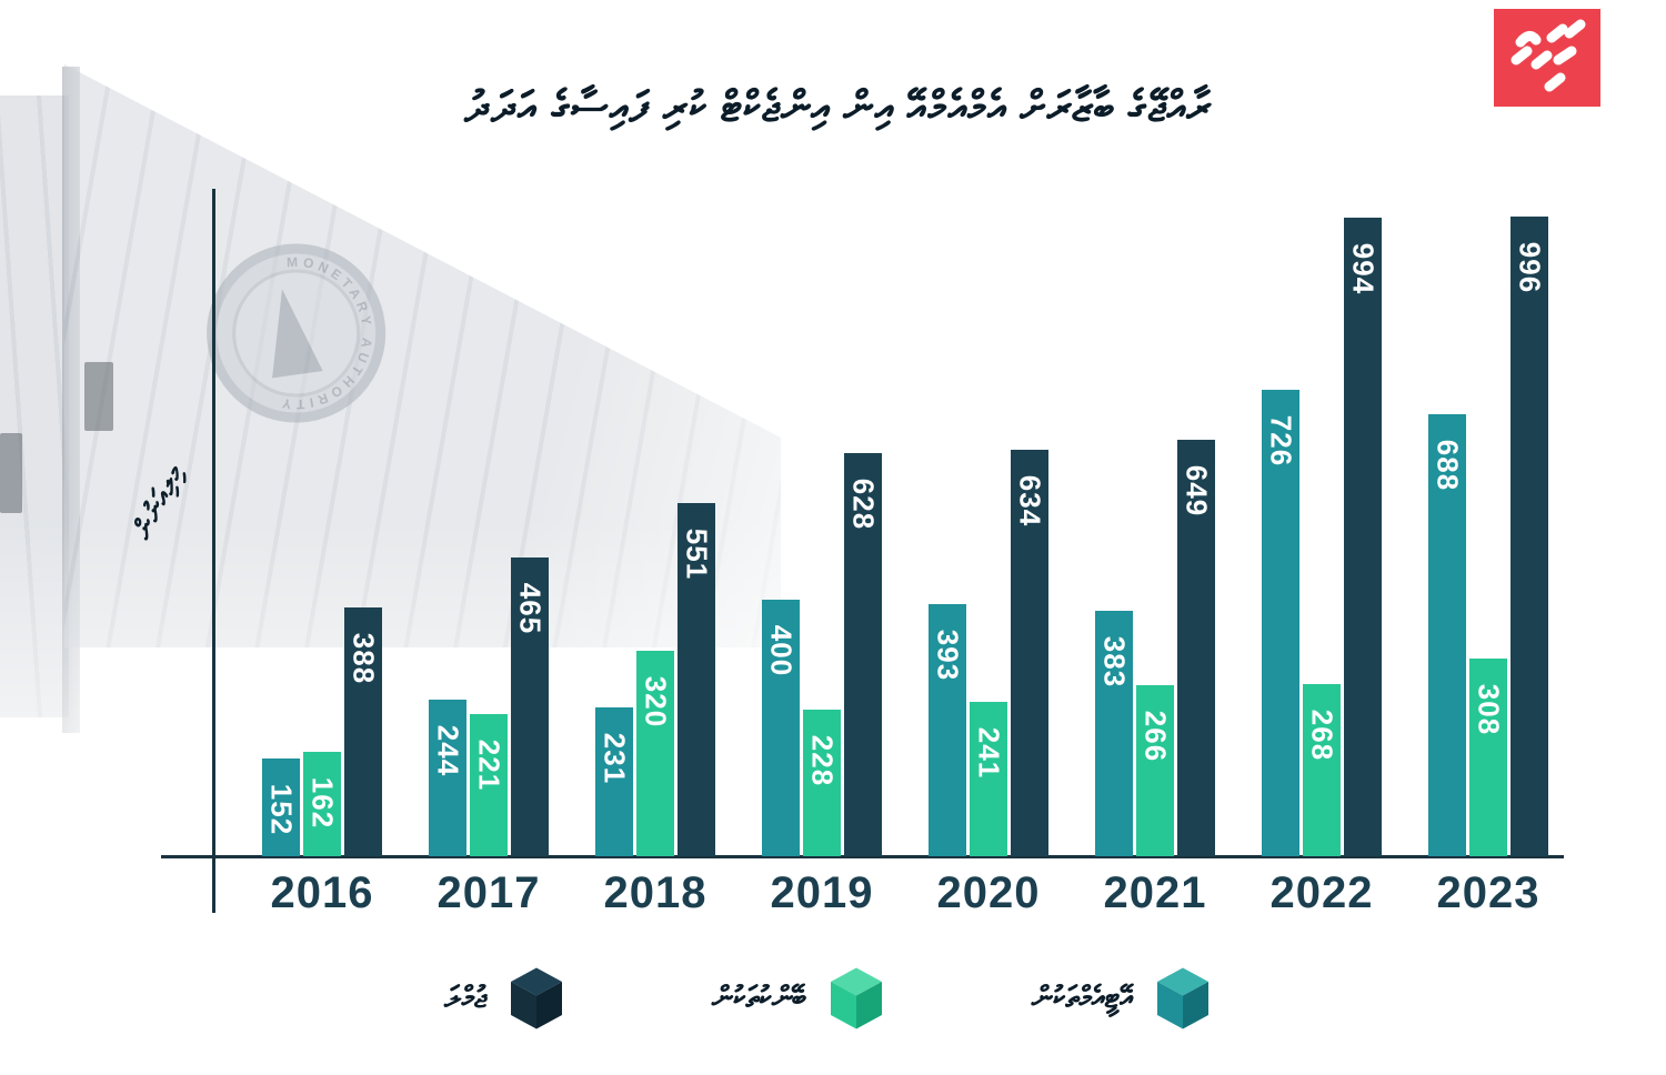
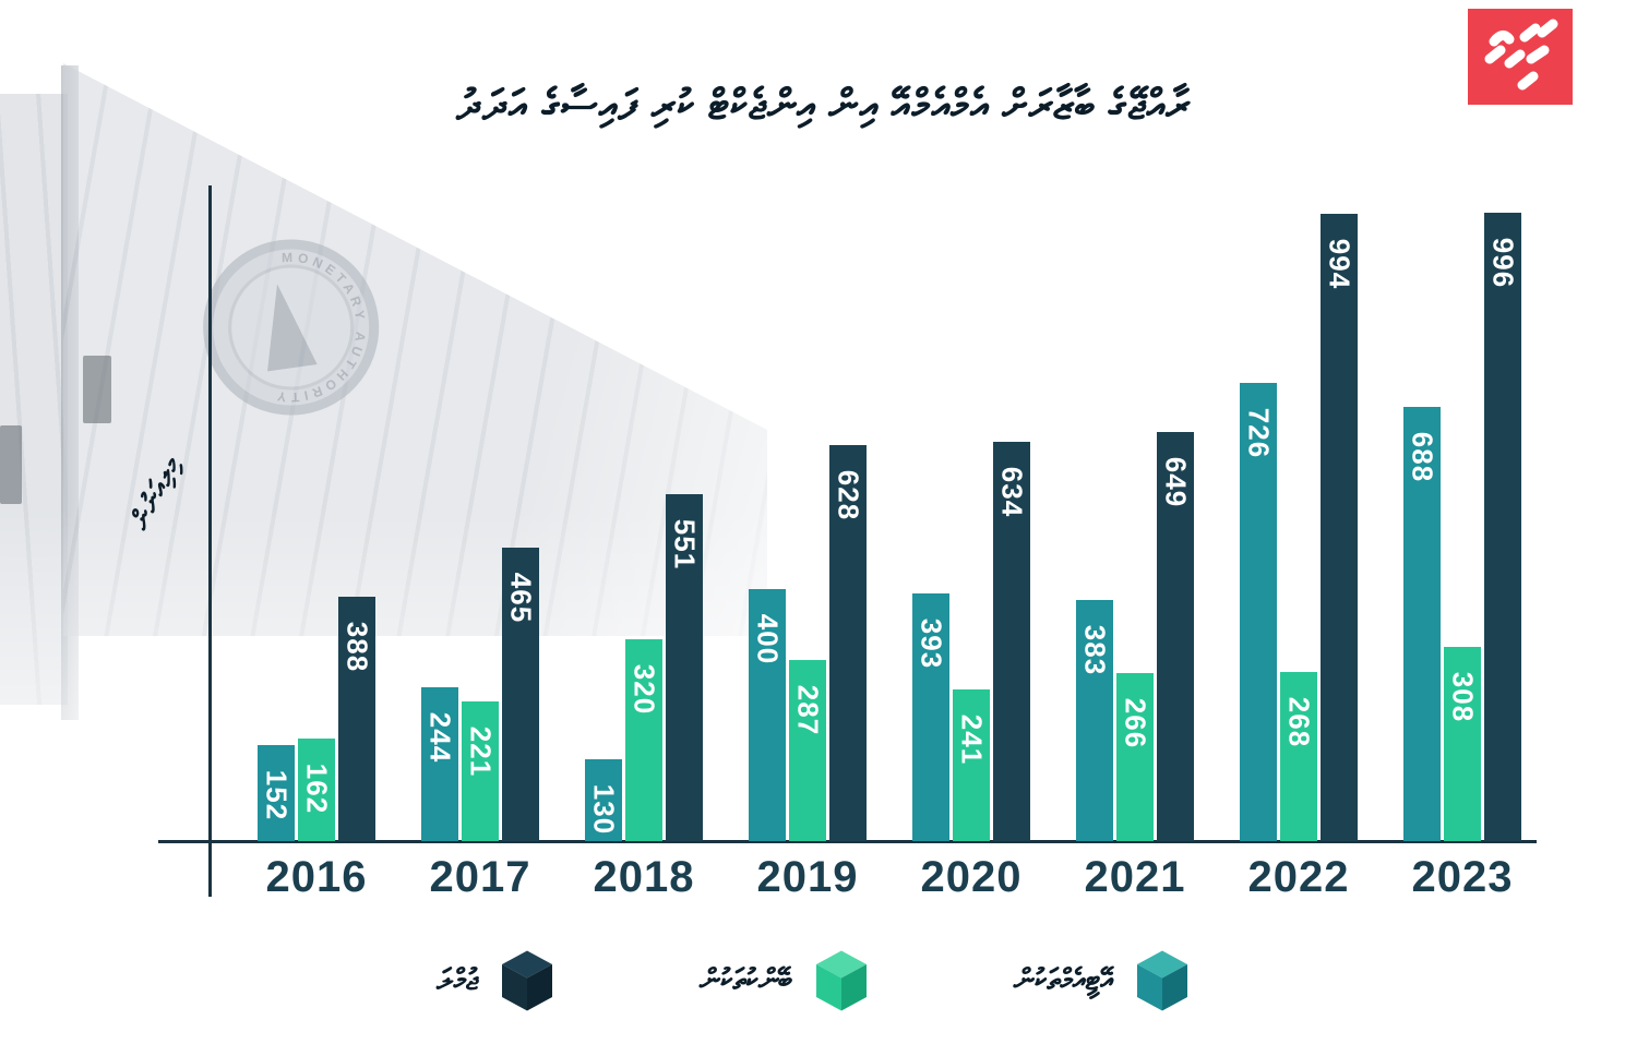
އޭޓީއެމްތަކުން/2018: 231 -> 130
ބޭންކުތަކުން/2019: 228 -> 287
